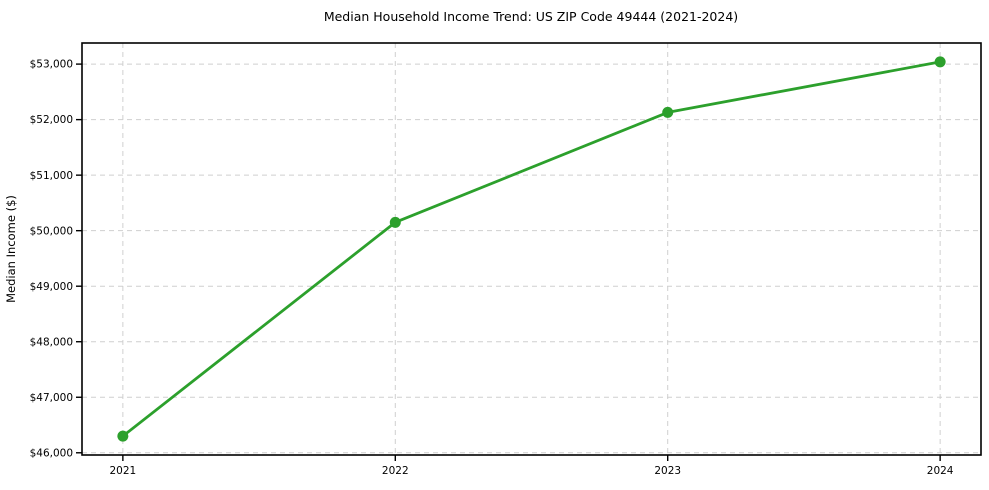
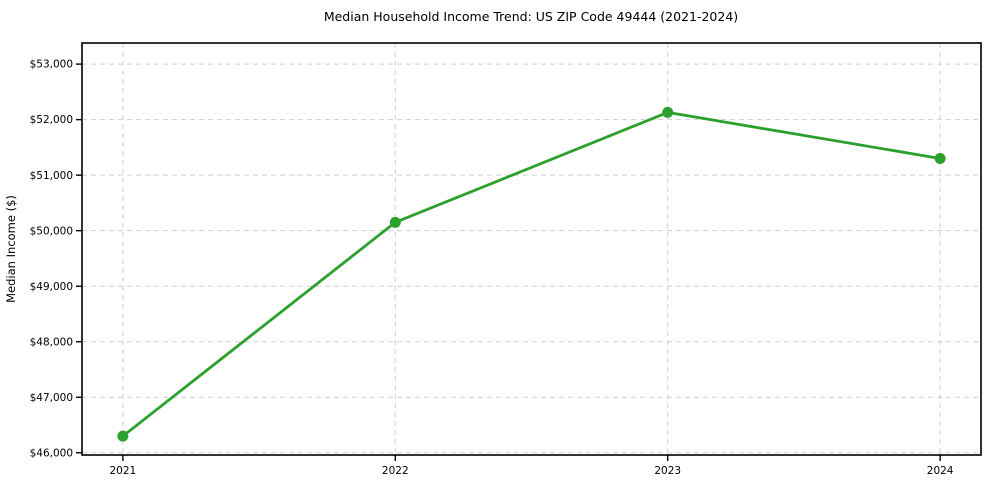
2024: $53000 -> $51300
